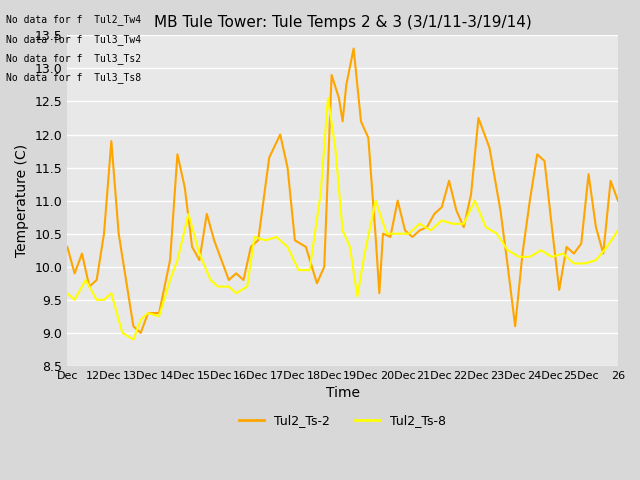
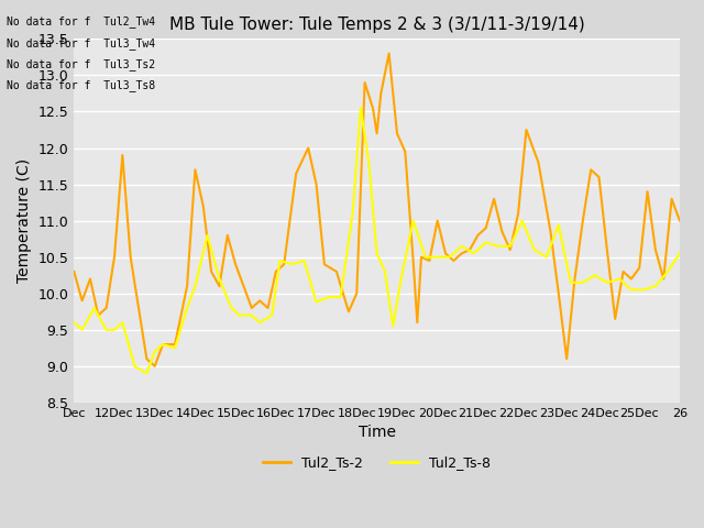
Tul2_Ts-8/17Dec: 10.30 -> 9.88
Tul2_Ts-8/23Dec: 10.25 -> 10.94
